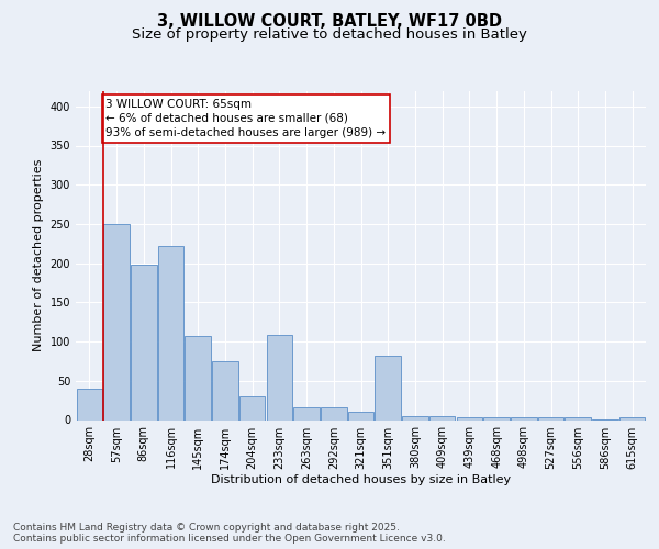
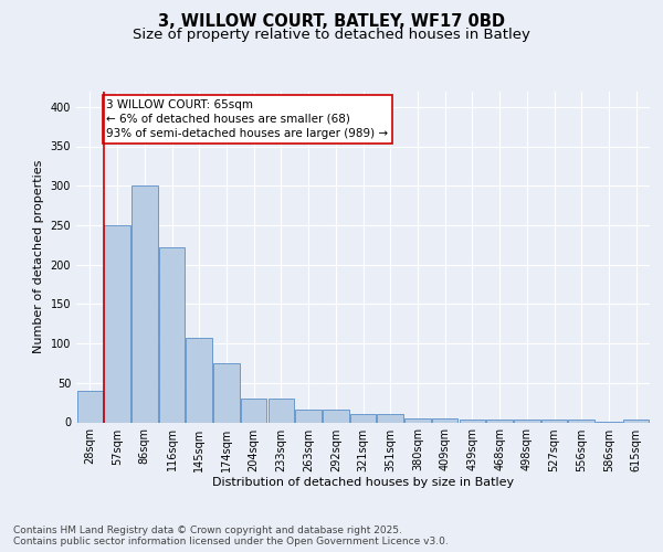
86sqm: 198 -> 300
233sqm: 108 -> 30
351sqm: 82 -> 10
